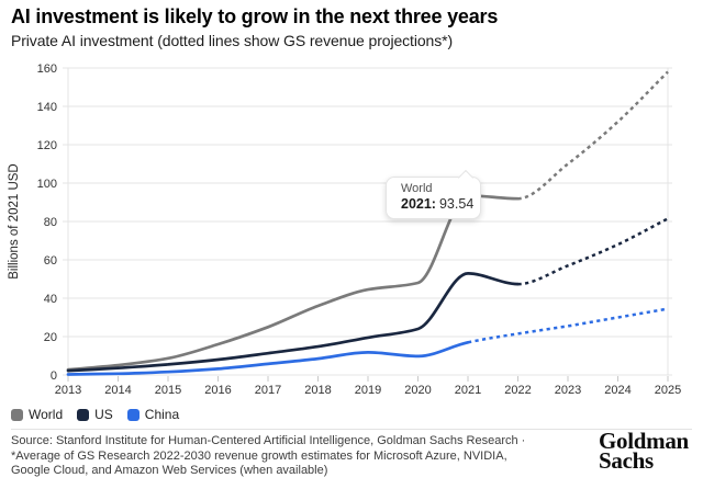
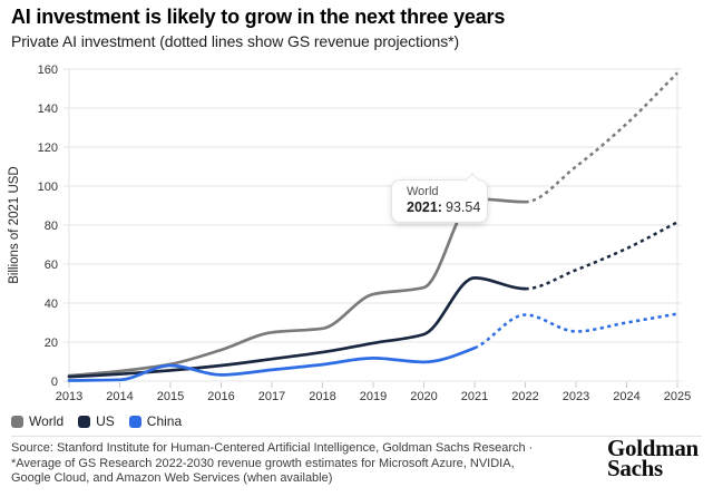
China/2015: 2 -> 8
World/2018: 36 -> 27
China/2022: 22 -> 34
